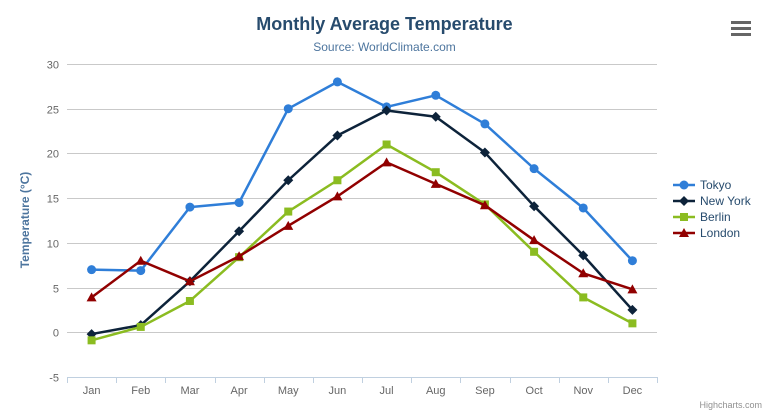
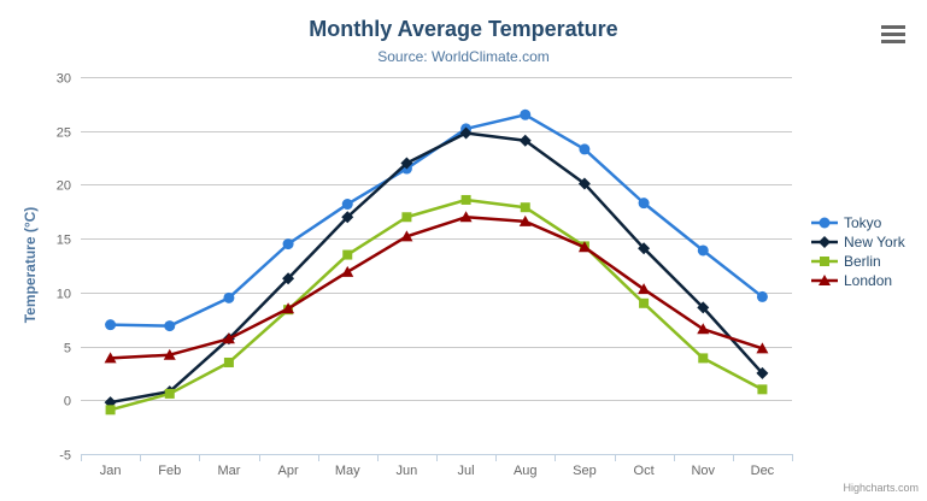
London/Feb: 8 -> 4
Tokyo/Mar: 14 -> 10
Tokyo/May: 25 -> 18
Tokyo/Jun: 28 -> 22
Berlin/Jul: 21 -> 19
London/Jul: 19 -> 17
Tokyo/Dec: 8 -> 10
